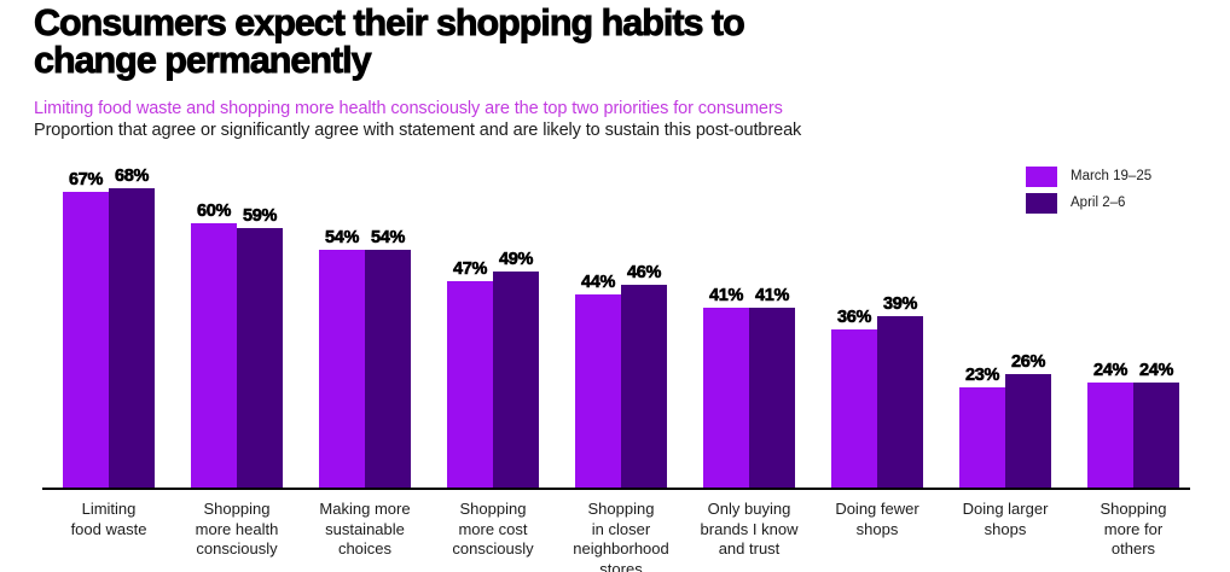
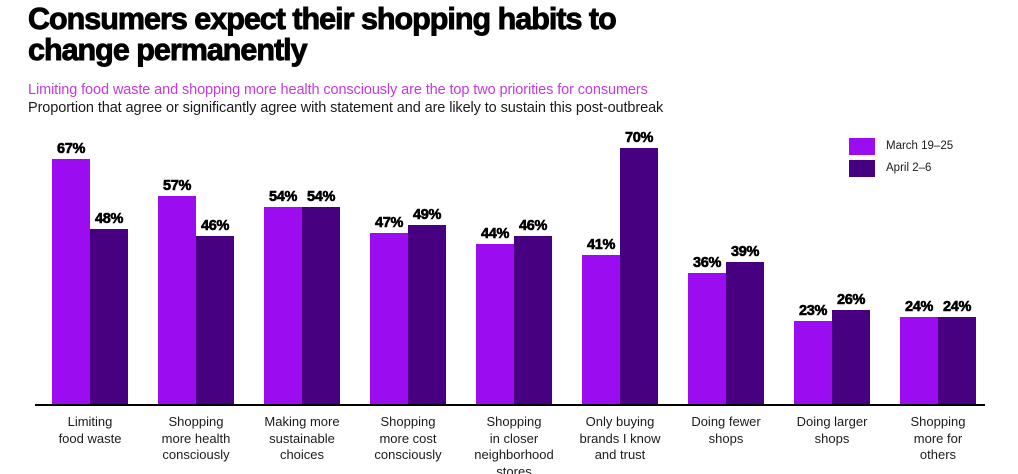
April 2–6/Limiting food waste: 68% -> 48%
March 19–25/Shopping more health consciously: 60% -> 57%
April 2–6/Shopping more health consciously: 59% -> 46%
April 2–6/Only buying brands I know and trust: 41% -> 70%
